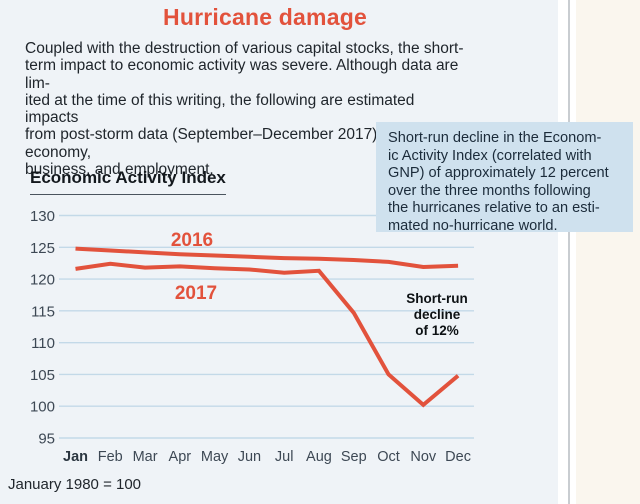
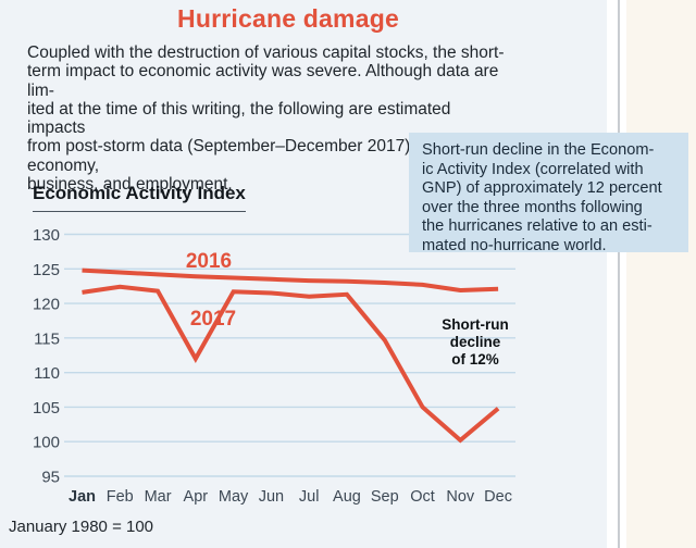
2017/Apr: 122 -> 112
